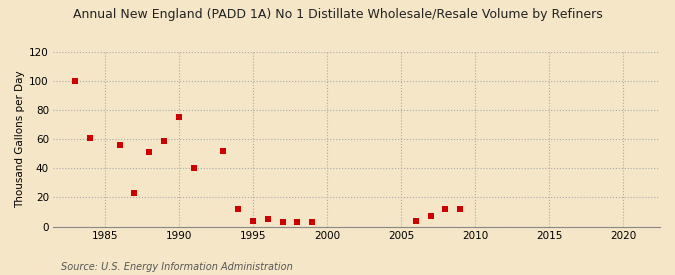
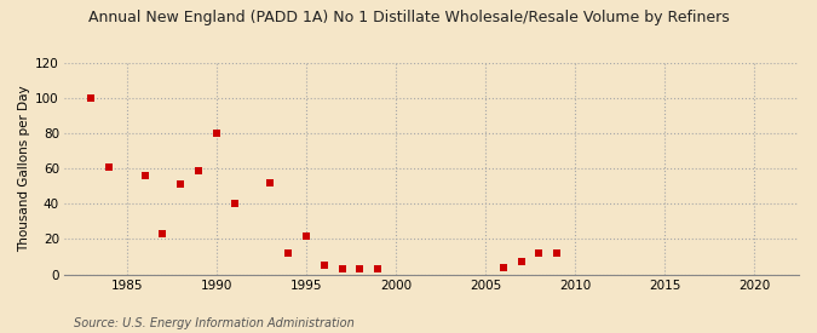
1990: 75 -> 80
1995: 4 -> 22
